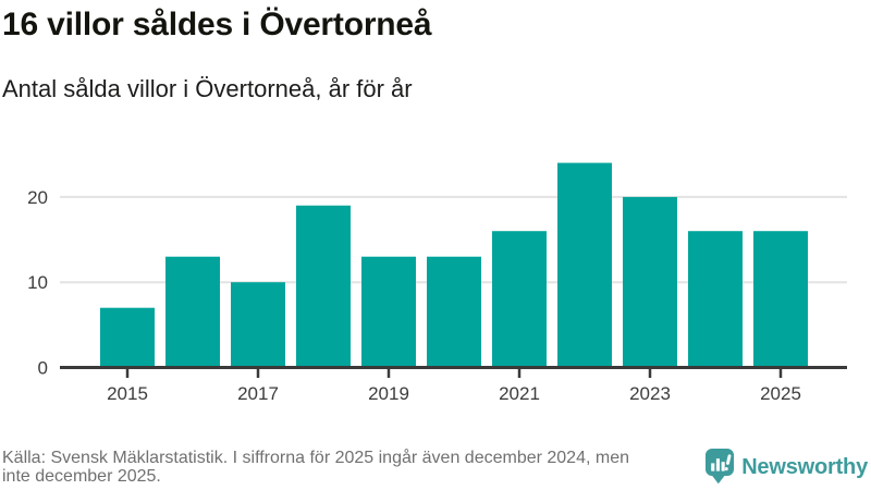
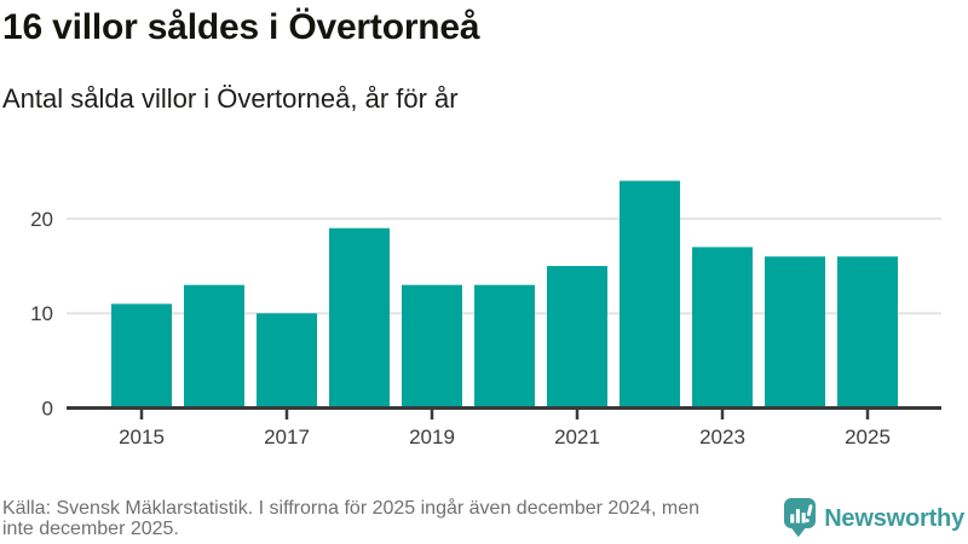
2015: 7 -> 11
2021: 16 -> 15
2023: 20 -> 17
